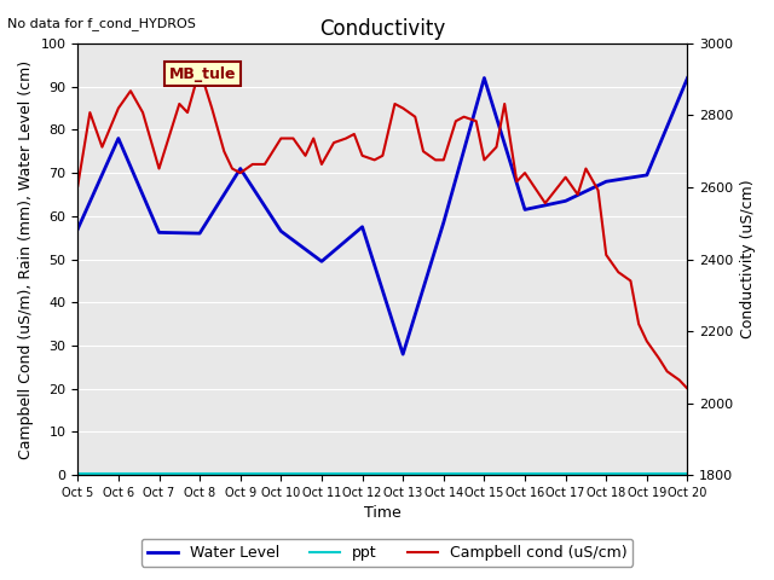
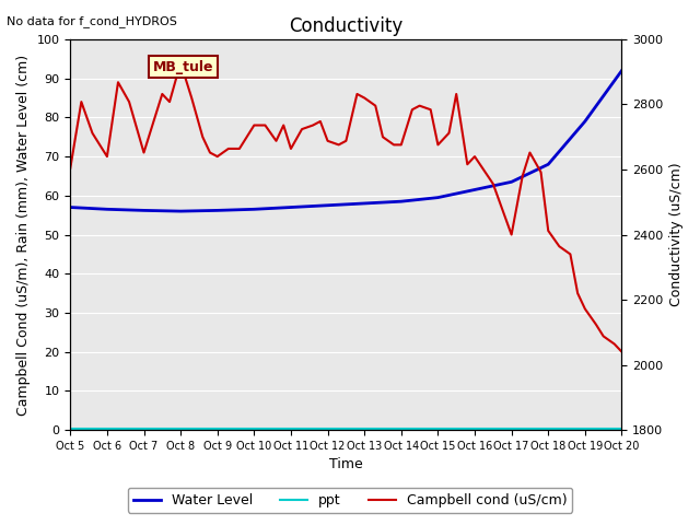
Water Level/Oct 6: 78.0 -> 56.5
Campbell cond (uS/cm)/Oct 6: 85 -> 70
Water Level/Oct 9: 71.0 -> 56.2
Water Level/Oct 11: 49.5 -> 57.0
Water Level/Oct 13: 28.0 -> 58.0
Water Level/Oct 15: 92.0 -> 59.5
Campbell cond (uS/cm)/Oct 17: 69 -> 50
Water Level/Oct 19: 69.5 -> 79.0
